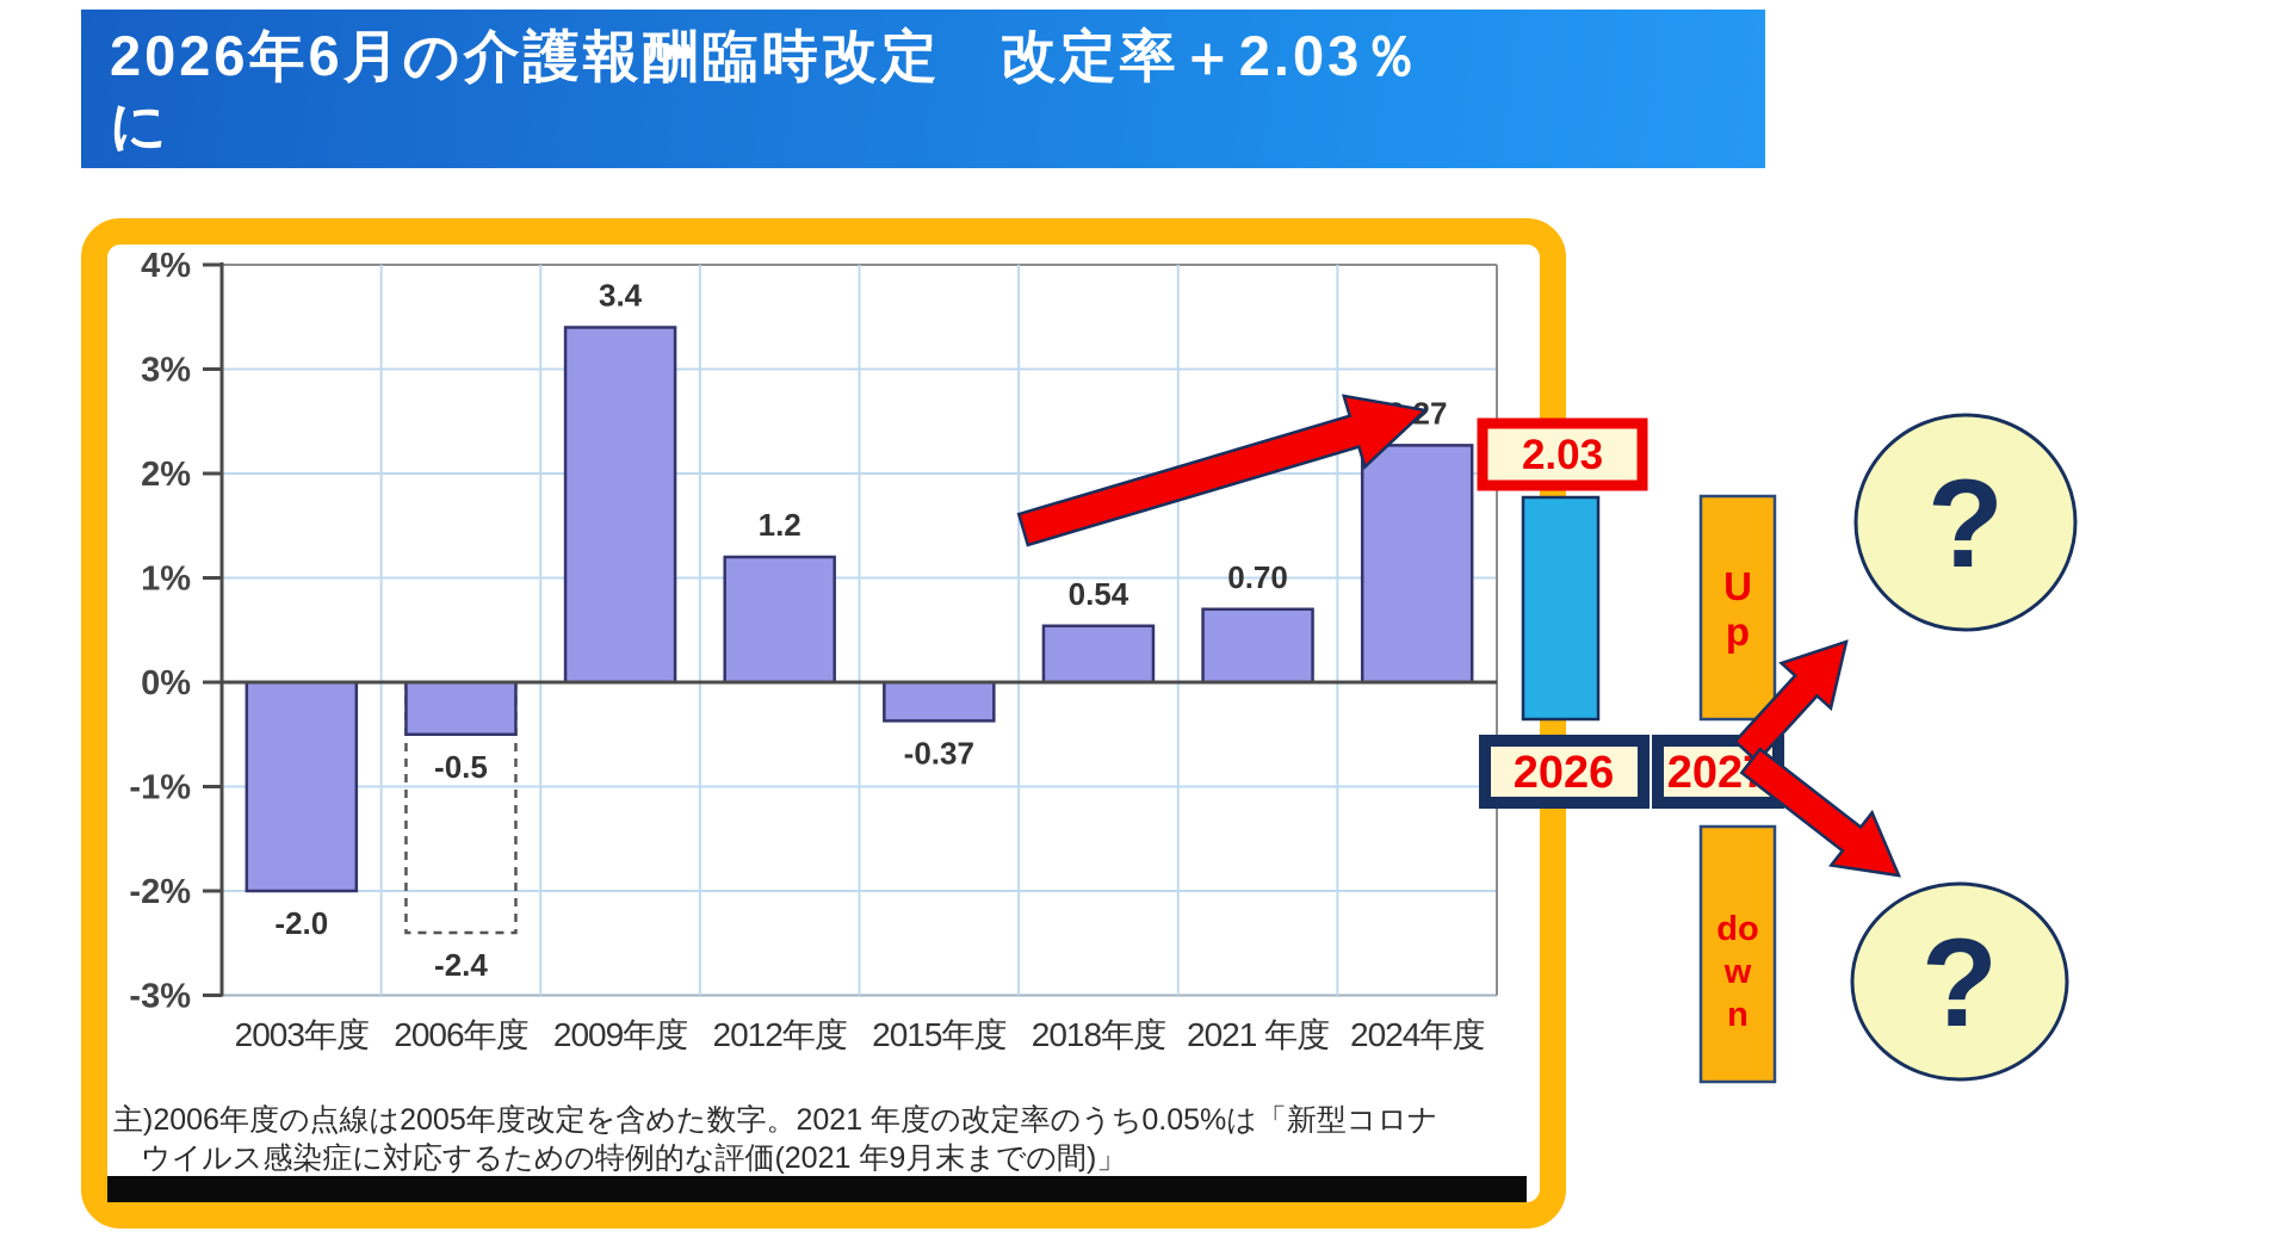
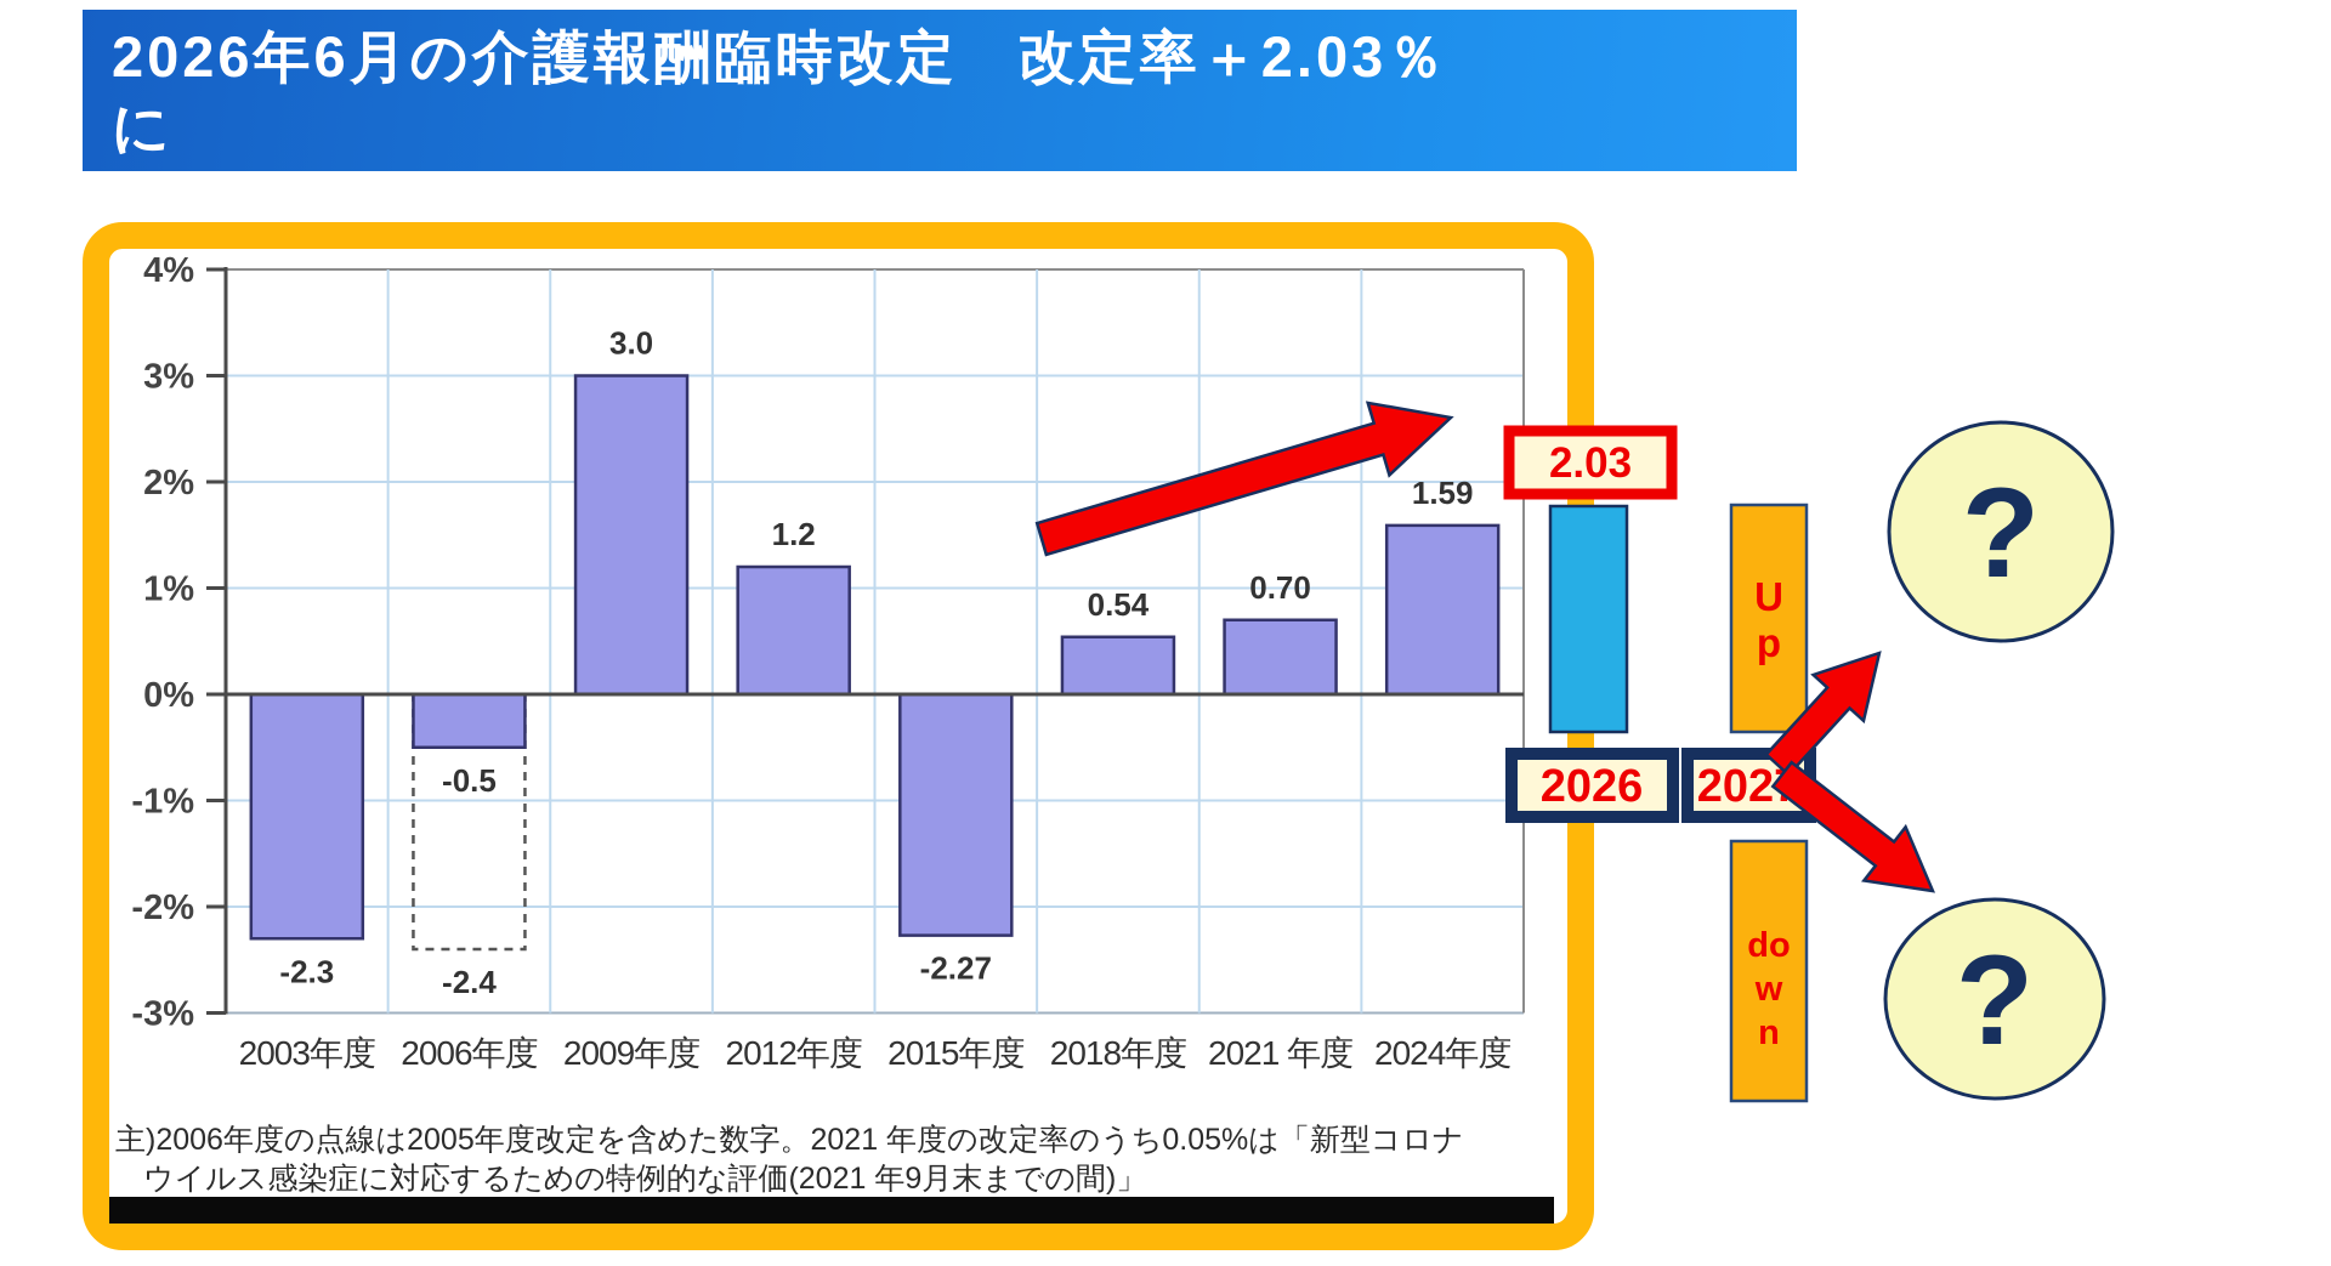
2003年度: -2.0 -> -2.3
2009年度: 3.4 -> 3.0
2015年度: -0.37 -> -2.27
2024年度: 2.27 -> 1.59
